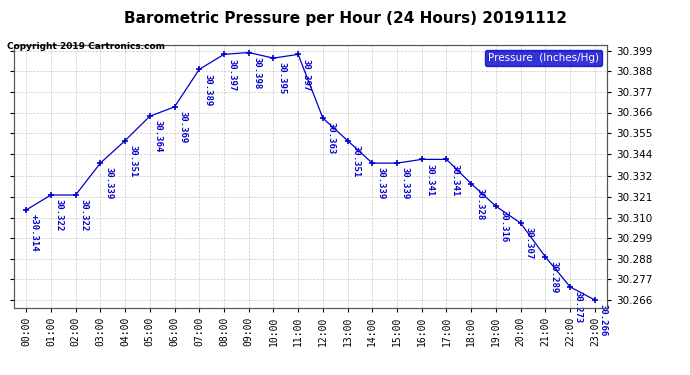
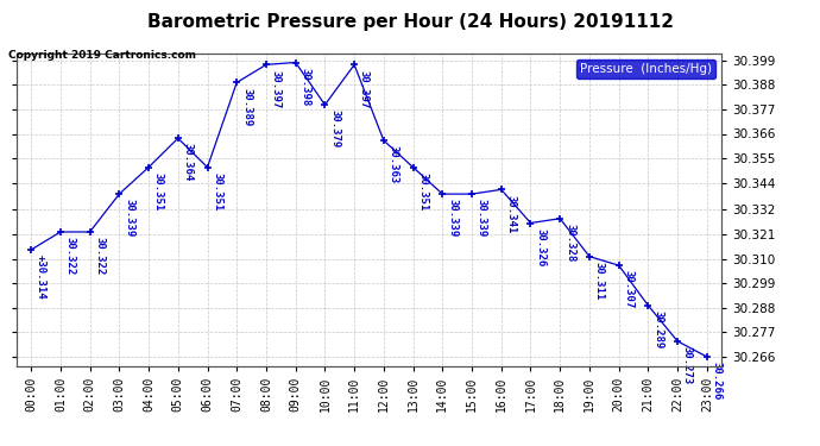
06:00: 30.369 -> 30.351
10:00: 30.395 -> 30.379
17:00: 30.341 -> 30.326
19:00: 30.316 -> 30.311
